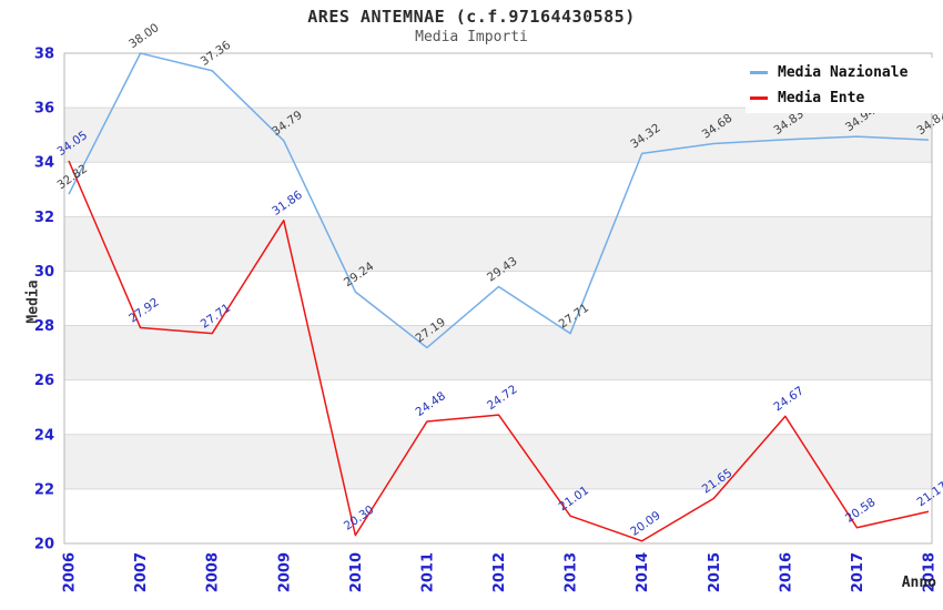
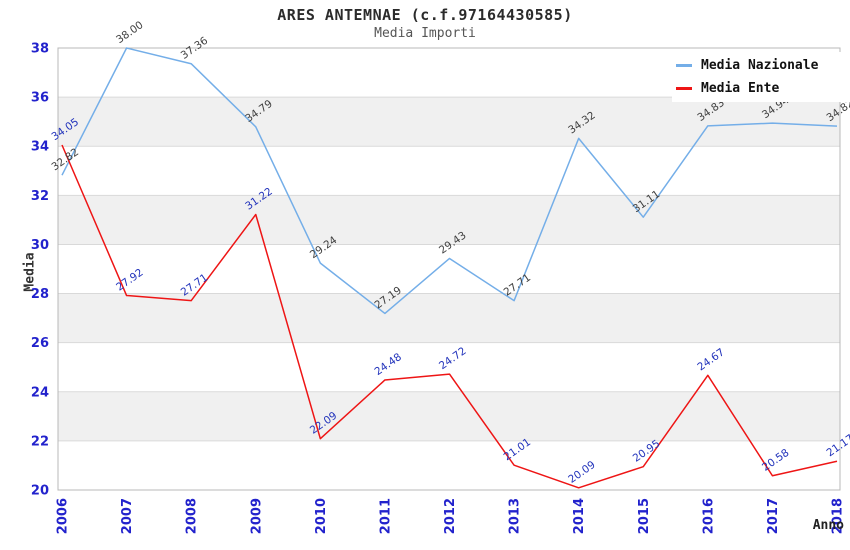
Media Ente/2009: 31.86 -> 31.22
Media Ente/2010: 20.30 -> 22.09
Media Nazionale/2015: 34.68 -> 31.11
Media Ente/2015: 21.65 -> 20.95
